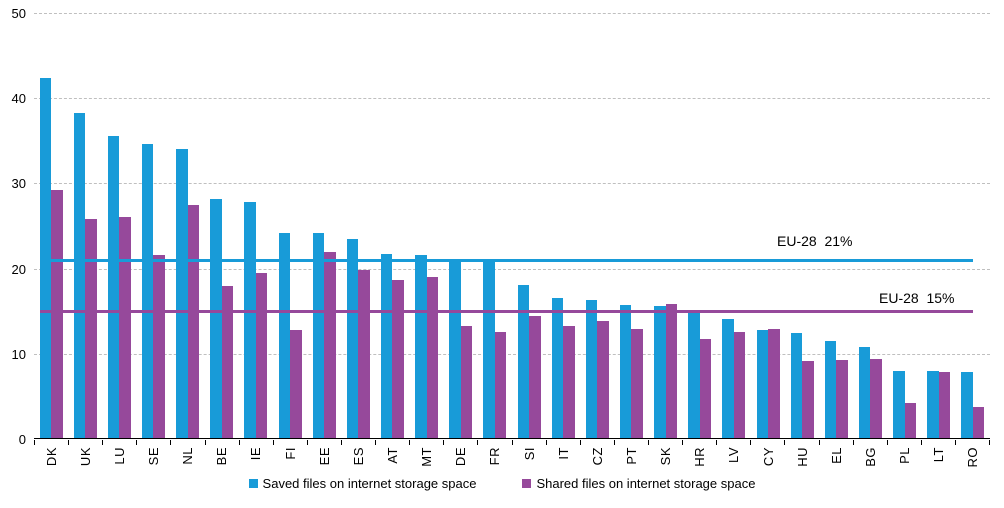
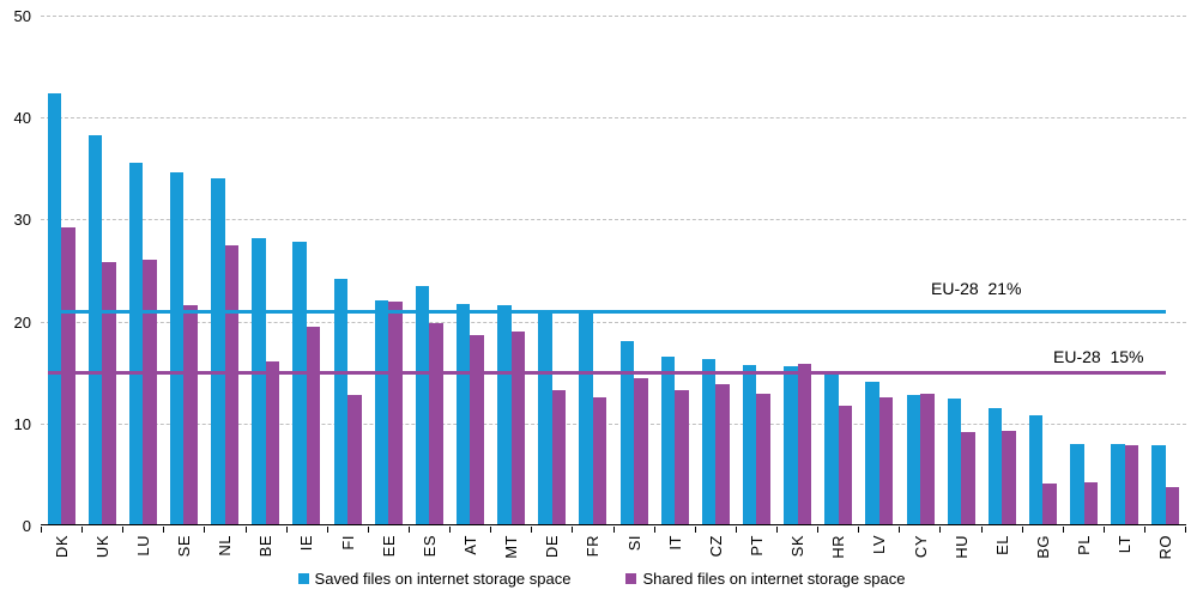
Shared files on internet storage space/BE: 18 -> 16
Saved files on internet storage space/EE: 24 -> 22
Shared files on internet storage space/BG: 9 -> 4
